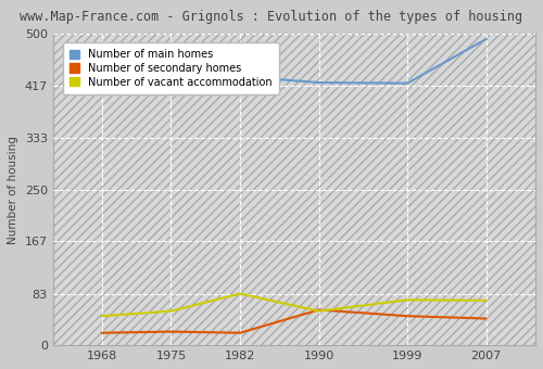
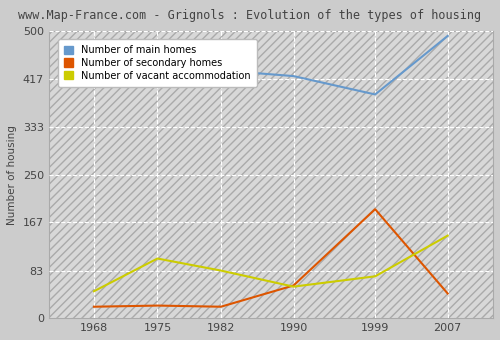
Number of vacant accommodation/1975: 55 -> 104
Number of main homes/1999: 421 -> 390
Number of secondary homes/1999: 47 -> 190
Number of vacant accommodation/2007: 72 -> 144
